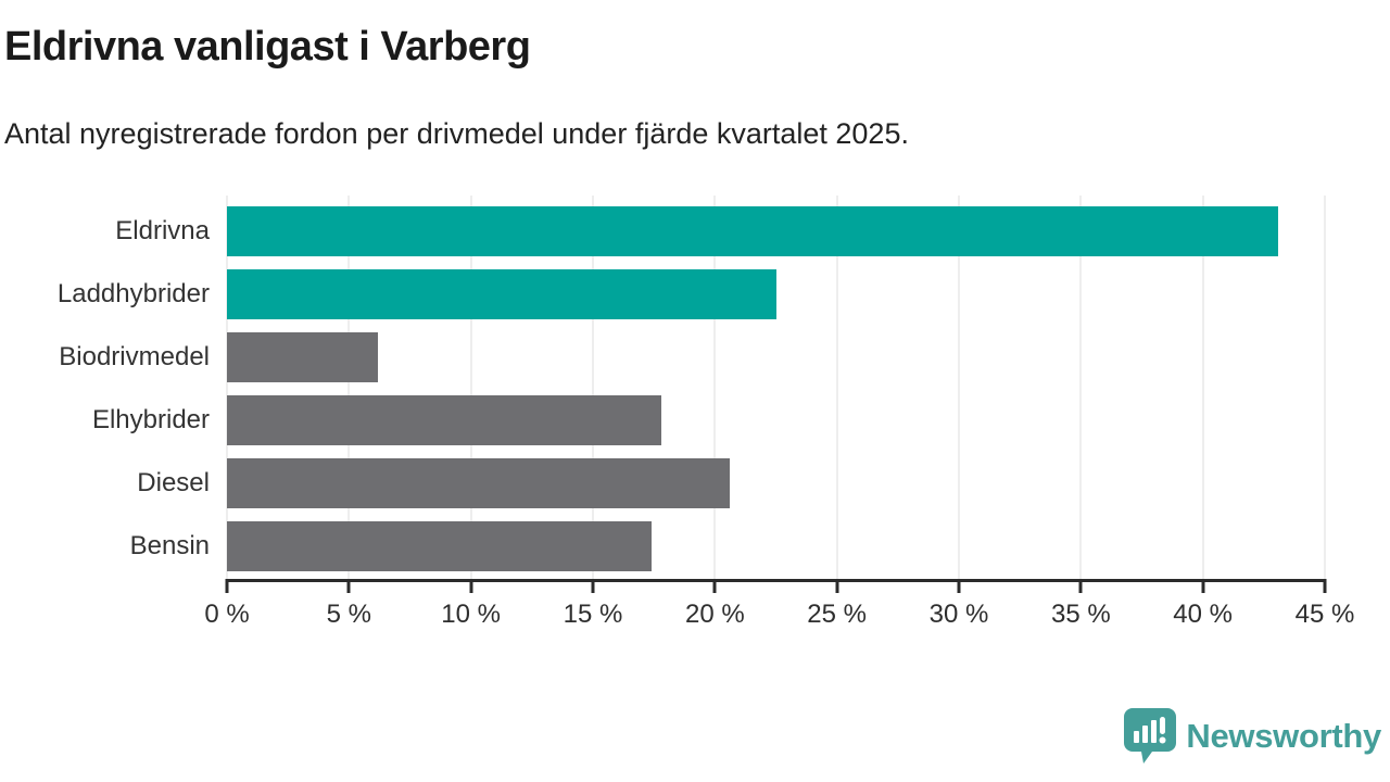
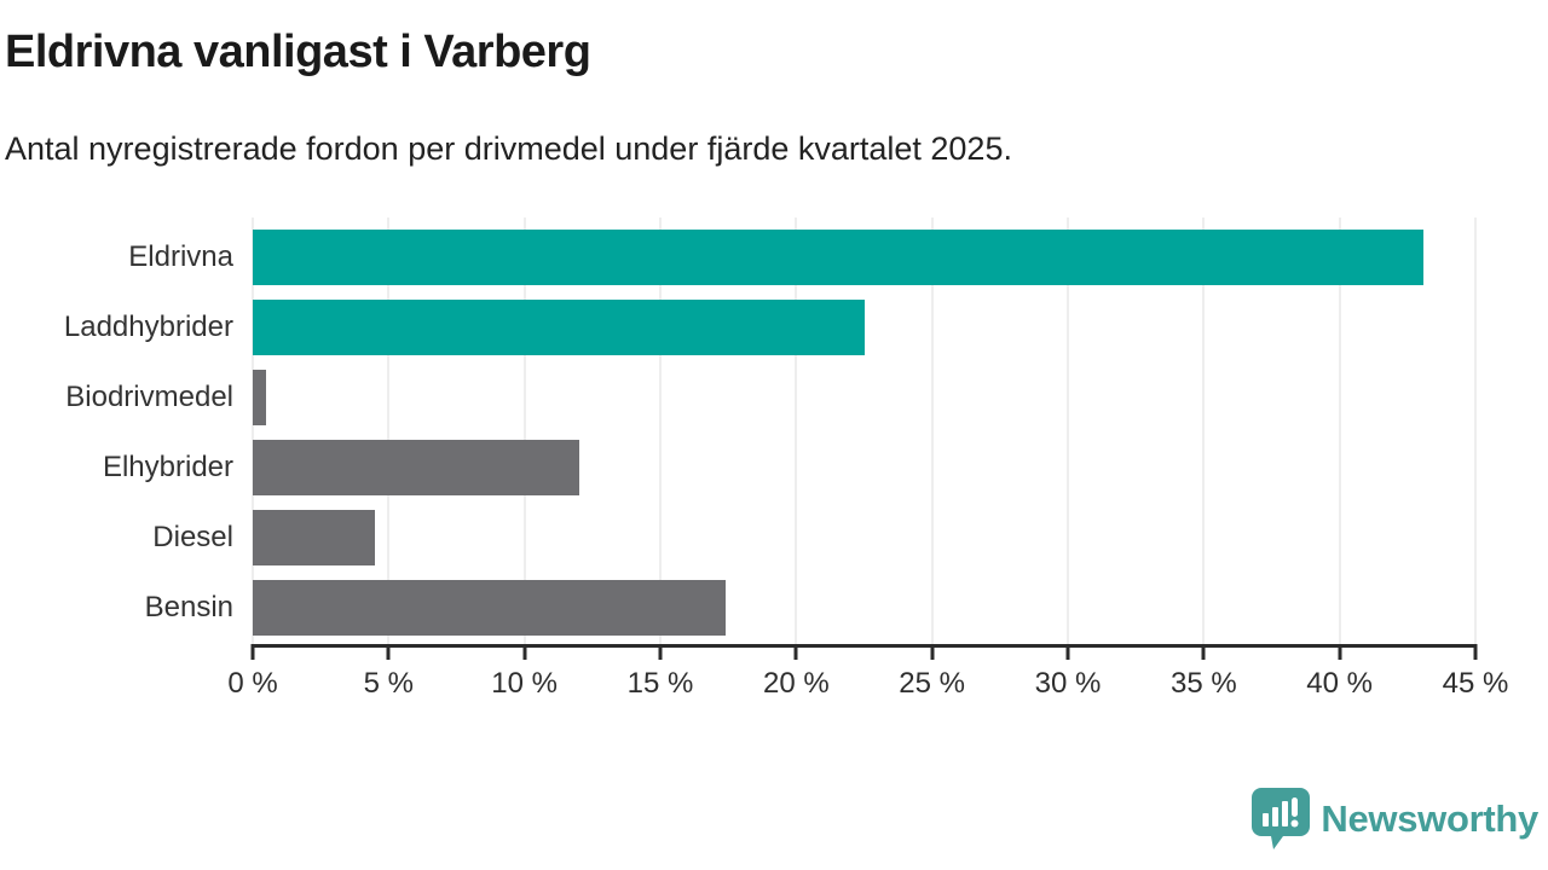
Biodrivmedel: 6.2% -> 0.5%
Elhybrider: 17.8% -> 12.0%
Diesel: 20.6% -> 4.5%
